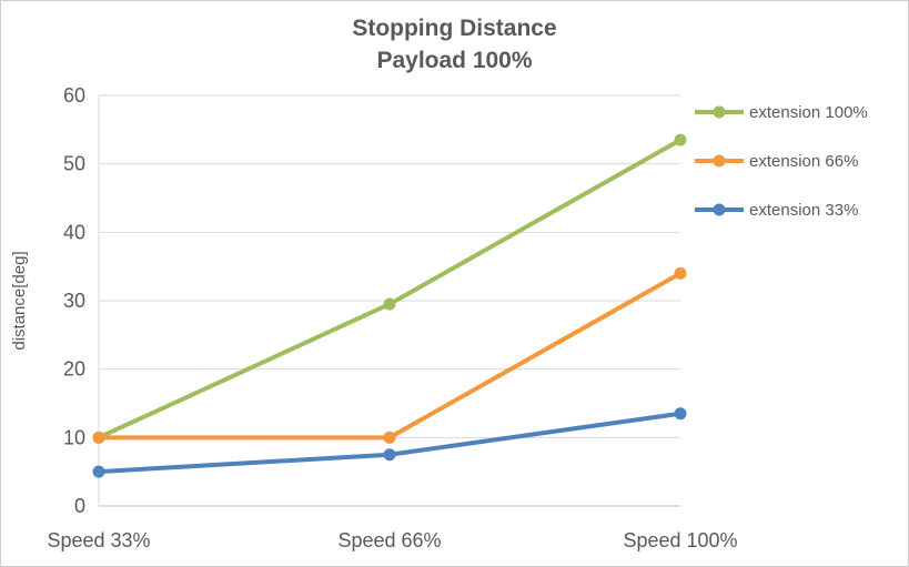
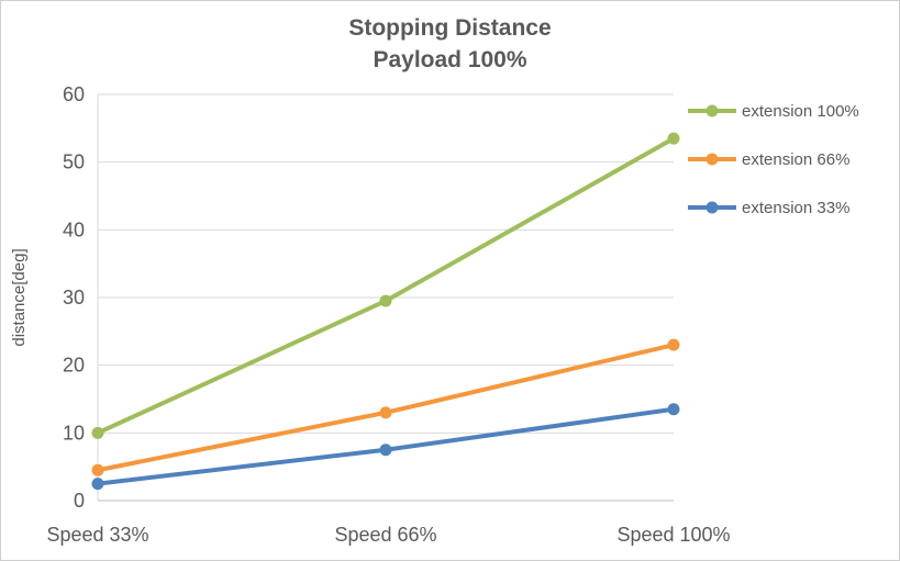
extension 66%/Speed 33%: 10 -> 4
extension 33%/Speed 33%: 5 -> 2
extension 66%/Speed 66%: 10 -> 13
extension 66%/Speed 100%: 34 -> 23
